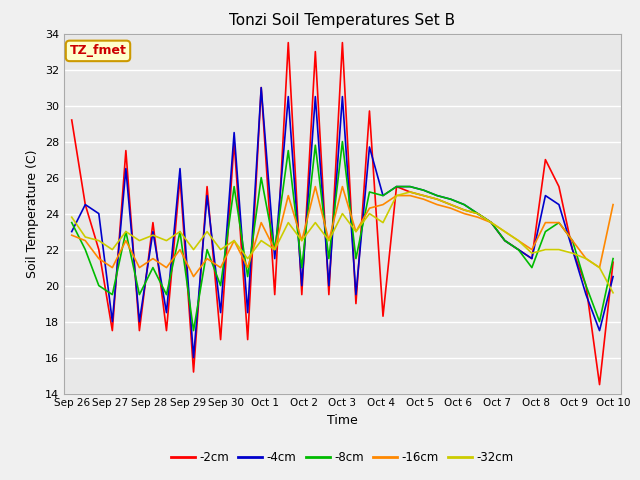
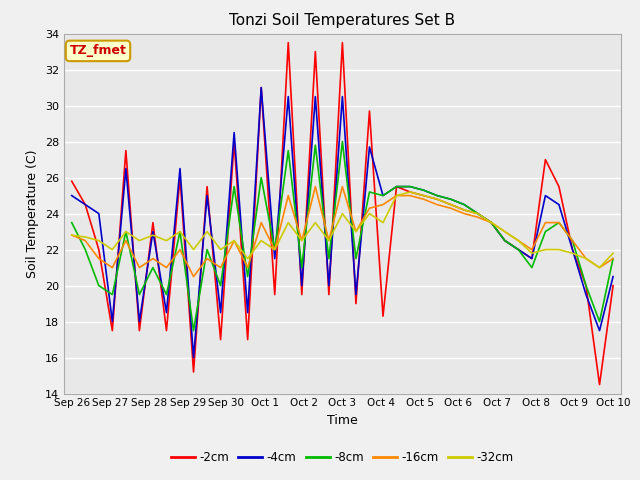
-2cm/Sep 26: 29.2 -> 25.8
-4cm/Sep 26: 23.0 -> 25.0
-32cm/Sep 26: 23.8 -> 22.8
-2cm/Oct 10: 21.3 -> 20.0
-16cm/Oct 10: 24.5 -> 21.5
-32cm/Oct 10: 19.6 -> 21.8
